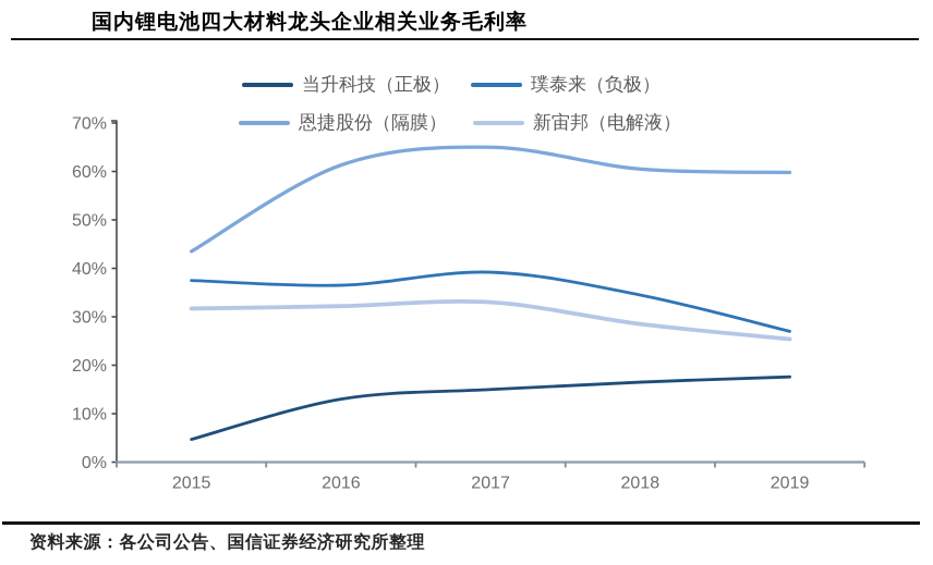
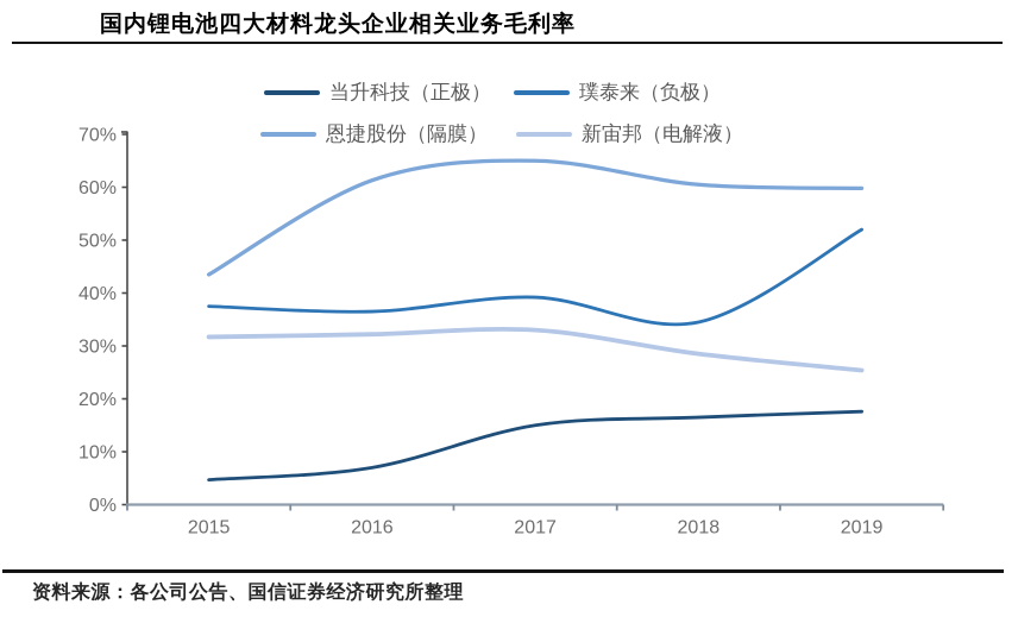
当升科技（正极）/2016: 13% -> 7%
璞泰来（负极）/2019: 27% -> 52%
